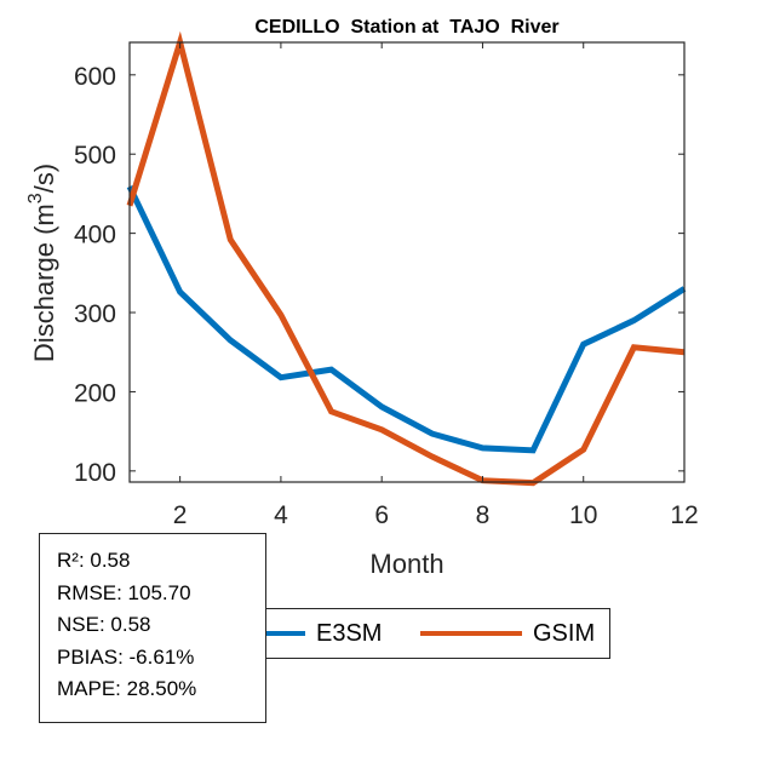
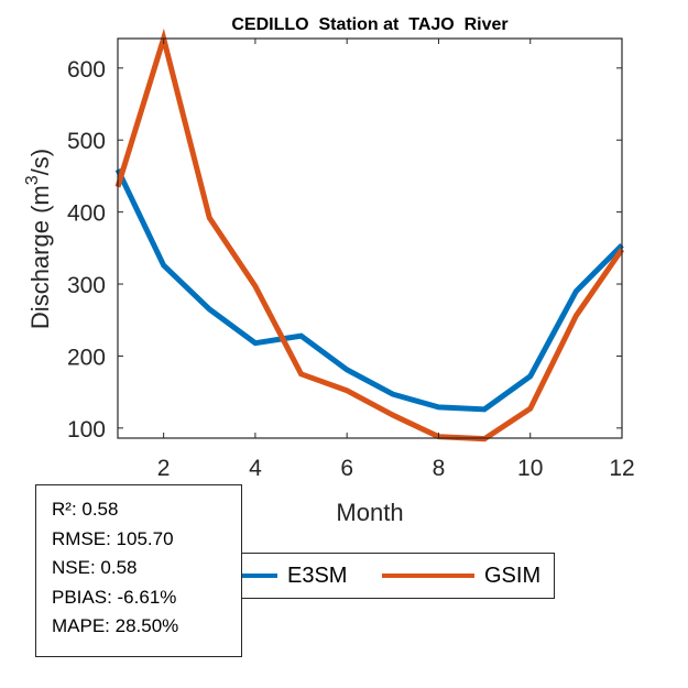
E3SM/10: 260 -> 170
E3SM/12: 330 -> 350
GSIM/12: 250 -> 350
